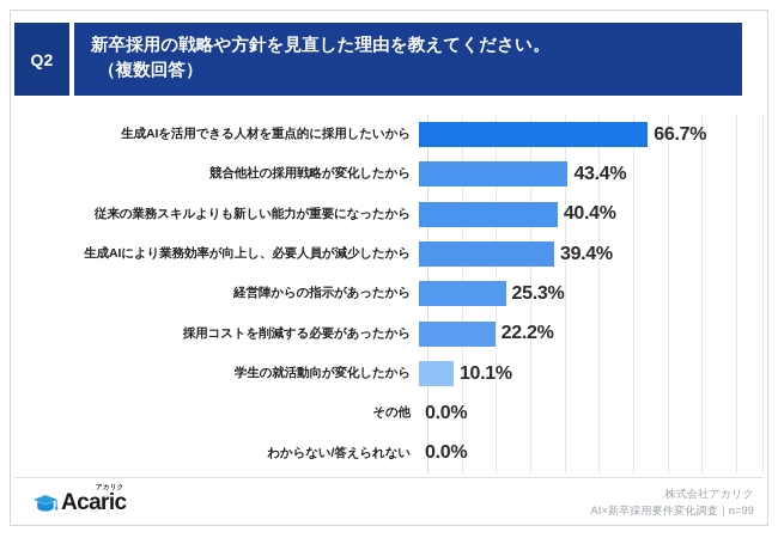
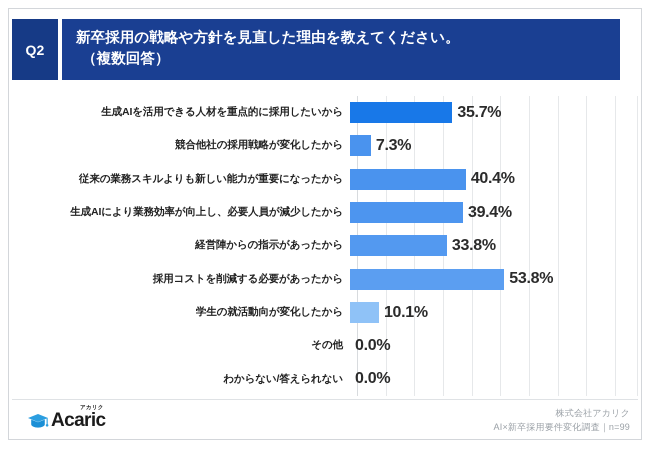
生成AIを活用できる人材を重点的に採用したいから: 66.7% -> 35.7%
競合他社の採用戦略が変化したから: 43.4% -> 7.3%
経営陣からの指示があったから: 25.3% -> 33.8%
採用コストを削減する必要があったから: 22.2% -> 53.8%
